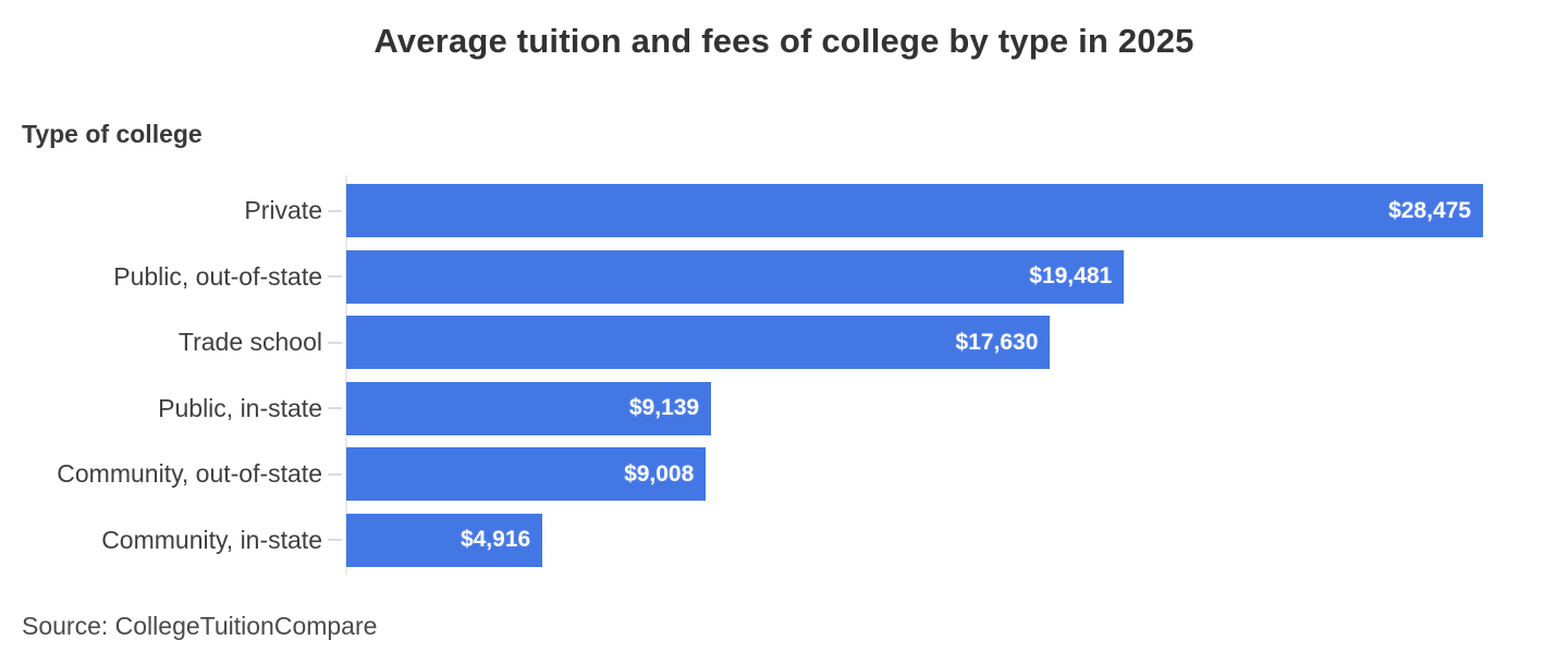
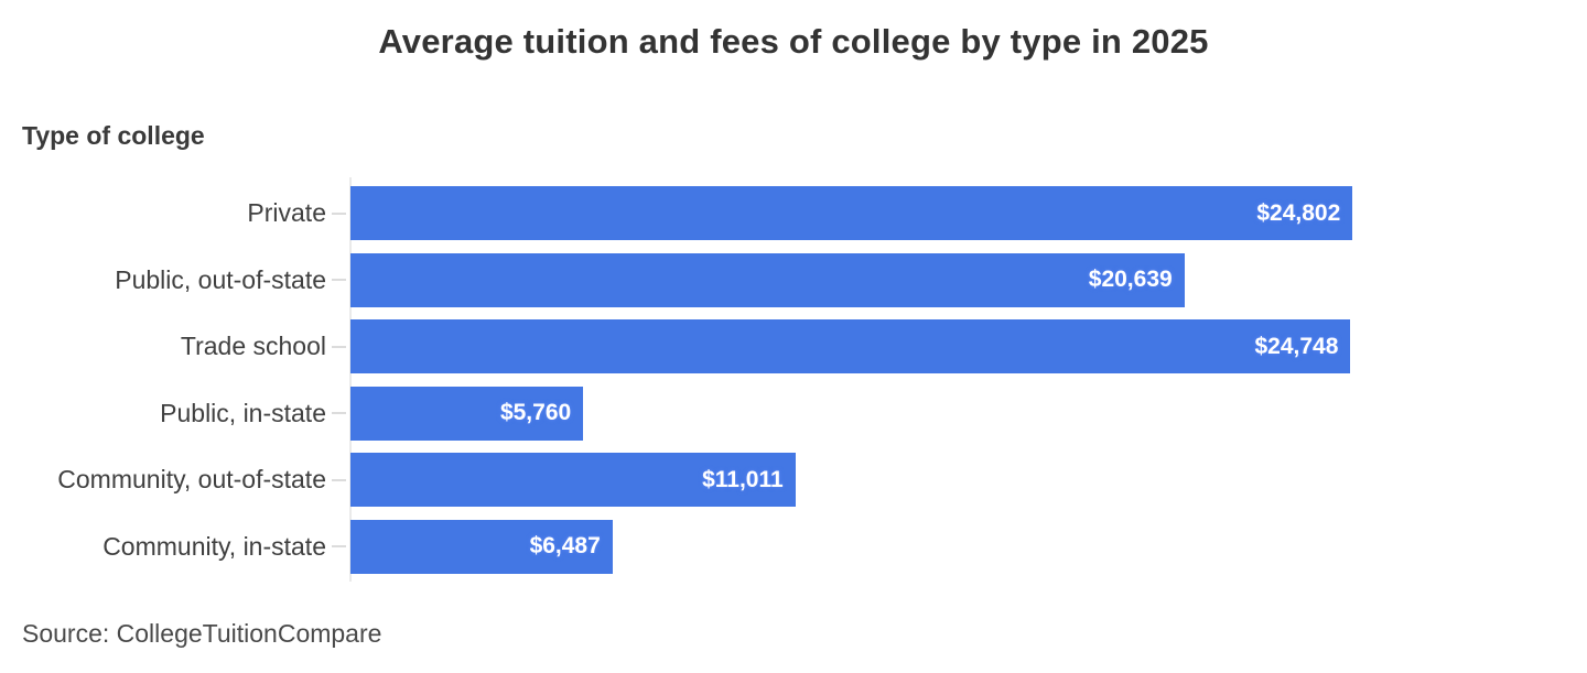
Private: $28,475 -> $24,802
Public, out-of-state: $19,481 -> $20,639
Trade school: $17,630 -> $24,748
Public, in-state: $9,139 -> $5,760
Community, out-of-state: $9,008 -> $11,011
Community, in-state: $4,916 -> $6,487
